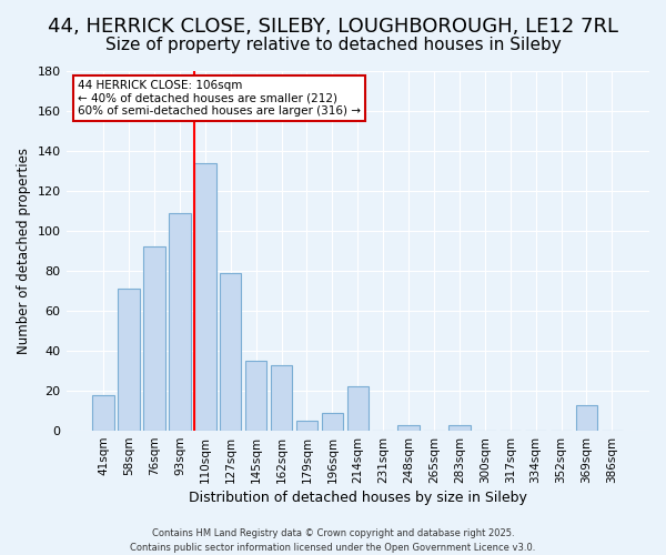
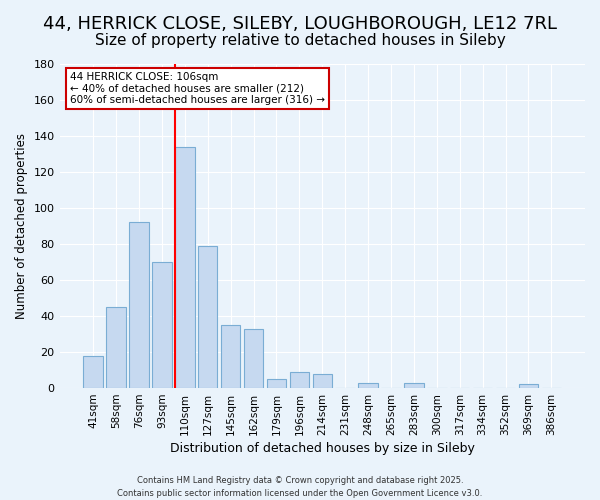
58sqm: 71 -> 45
93sqm: 109 -> 70
214sqm: 22 -> 8
369sqm: 13 -> 2
